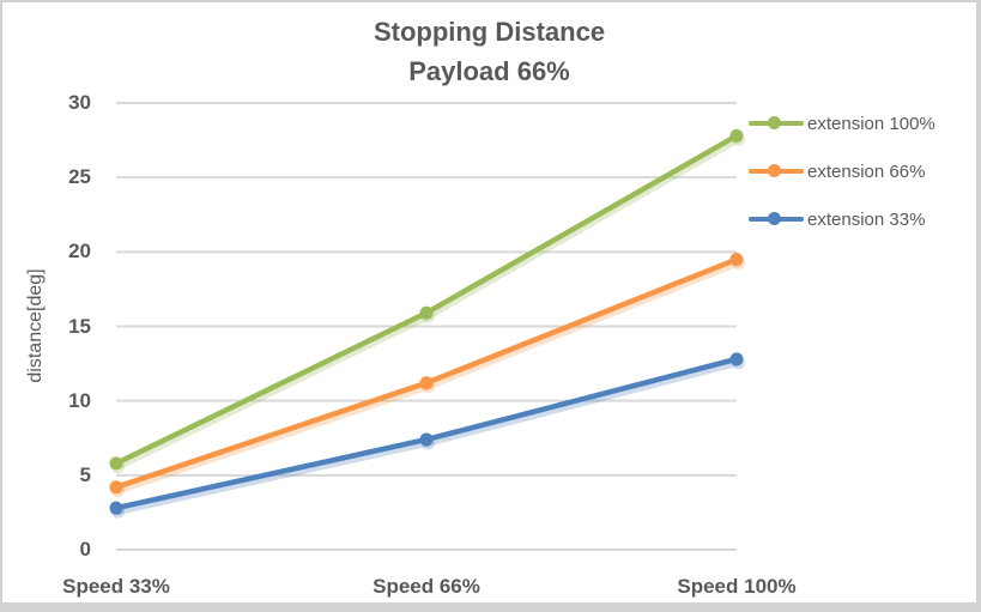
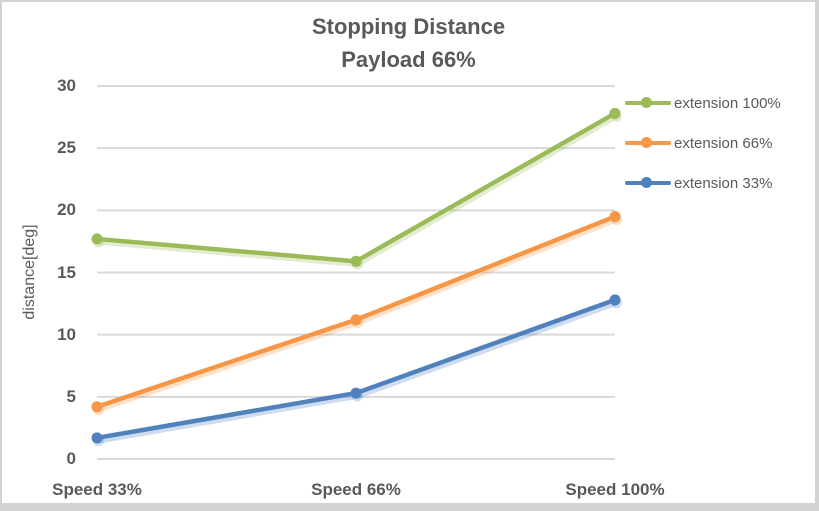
extension 100%/Speed 33%: 5.8 -> 17.7
extension 33%/Speed 33%: 2.8 -> 1.7
extension 33%/Speed 66%: 7.4 -> 5.3
